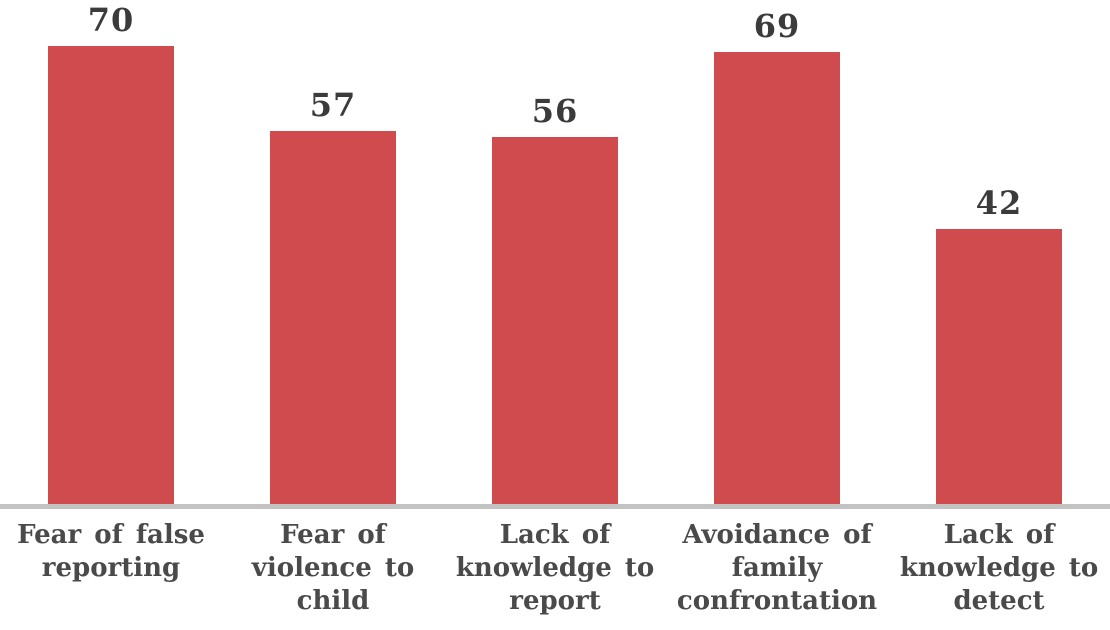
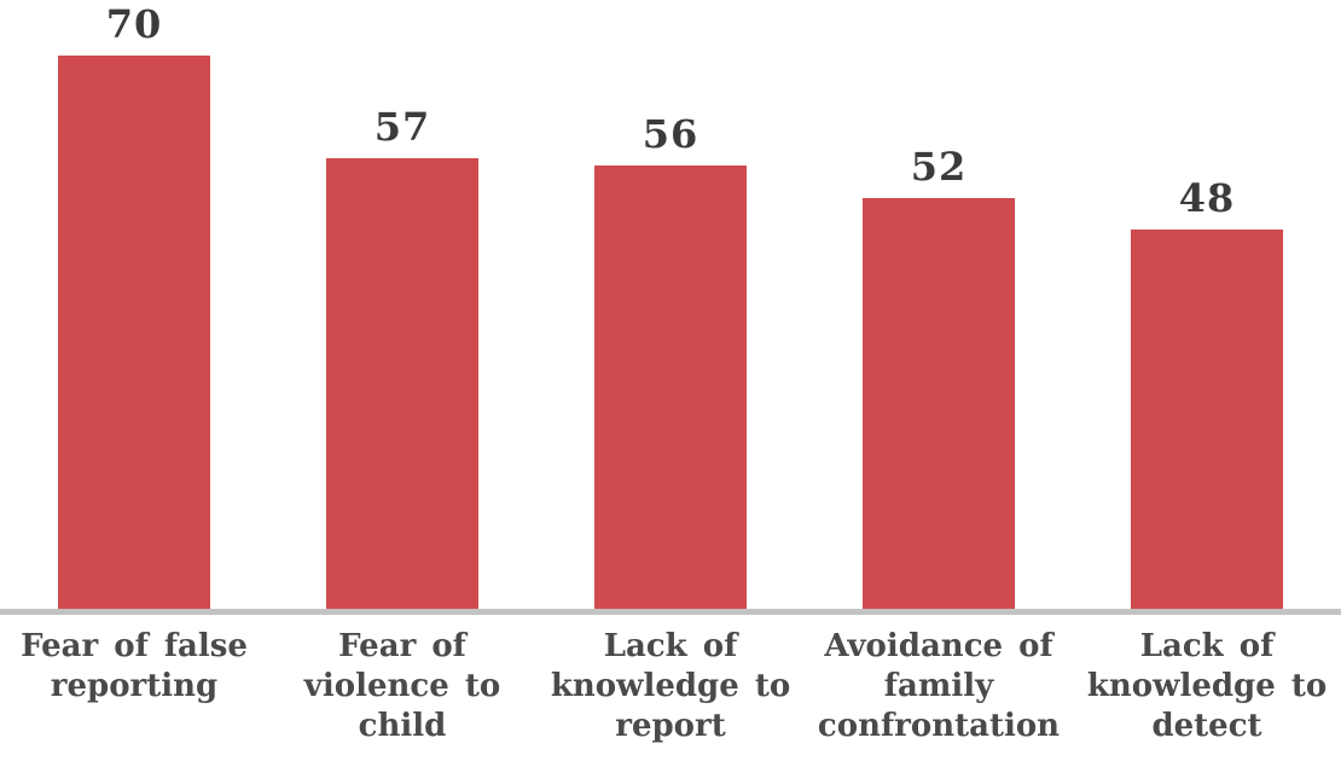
Avoidance of family confrontation: 69 -> 52
Lack of knowledge to detect: 42 -> 48
